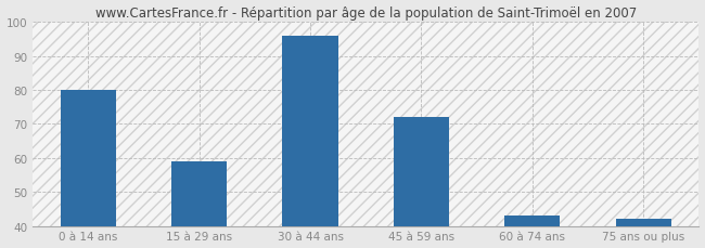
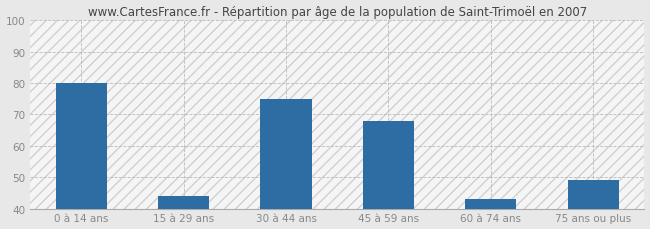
15 à 29 ans: 59 -> 44
30 à 44 ans: 96 -> 75
45 à 59 ans: 72 -> 68
75 ans ou plus: 42 -> 49
